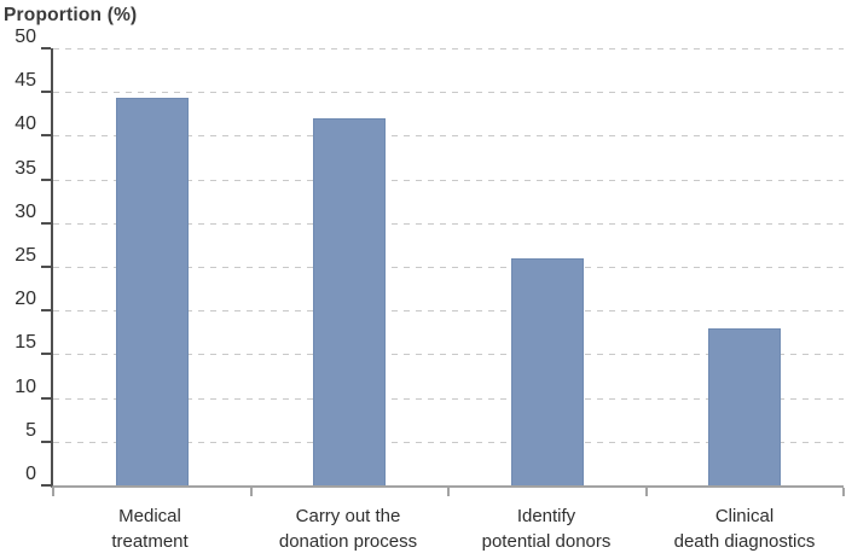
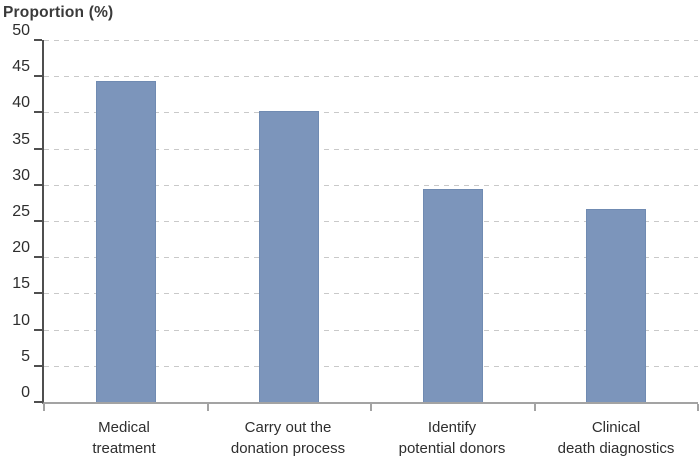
Carry out the donation process: 42 -> 40
Identify potential donors: 26 -> 29
Clinical death diagnostics: 18 -> 27
